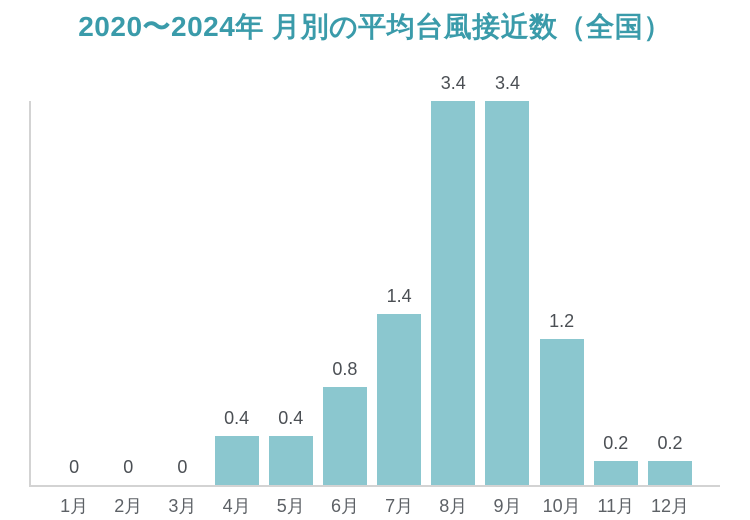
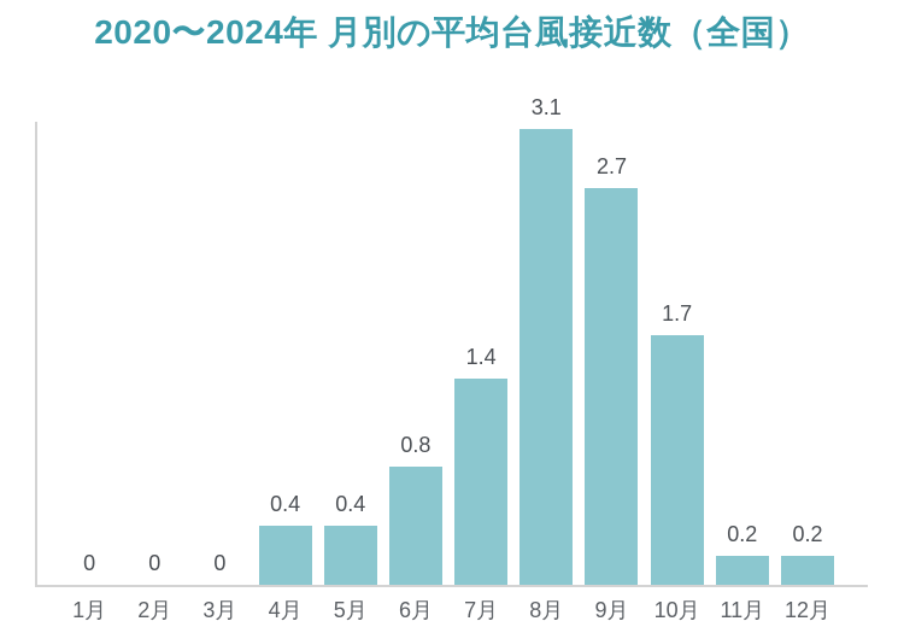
8月: 3.4 -> 3.1
9月: 3.4 -> 2.7
10月: 1.2 -> 1.7
